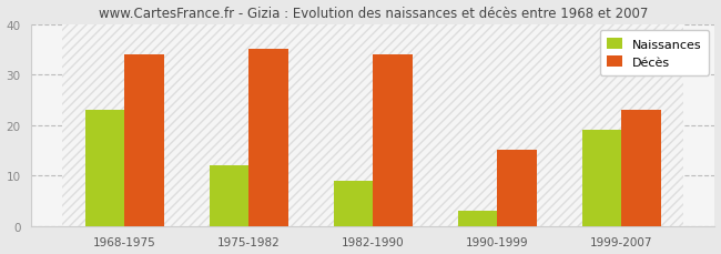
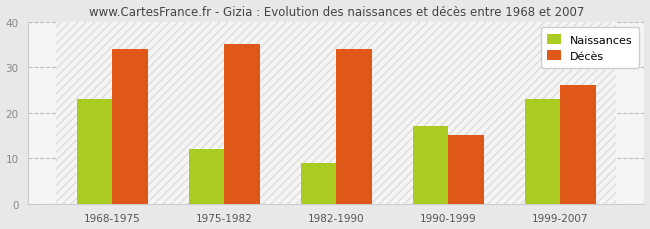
Naissances/1990-1999: 3 -> 17
Naissances/1999-2007: 19 -> 23
Décès/1999-2007: 23 -> 26
